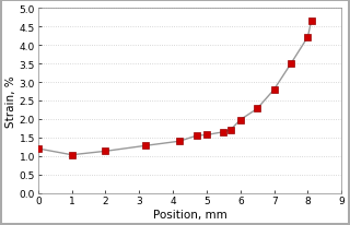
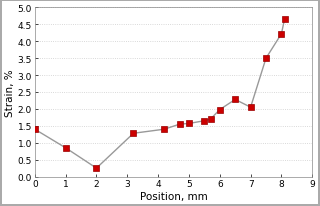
0: 1.20 -> 1.40
1: 1.03 -> 0.85
2: 1.13 -> 0.25
7: 2.80 -> 2.05
